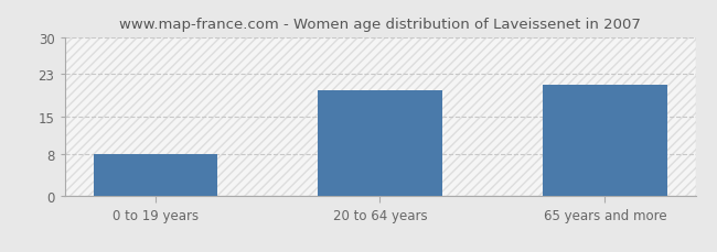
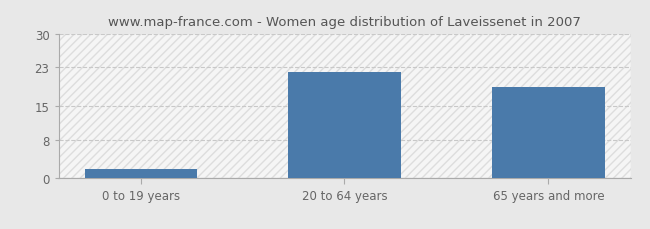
0 to 19 years: 8 -> 2
20 to 64 years: 20 -> 22
65 years and more: 21 -> 19
